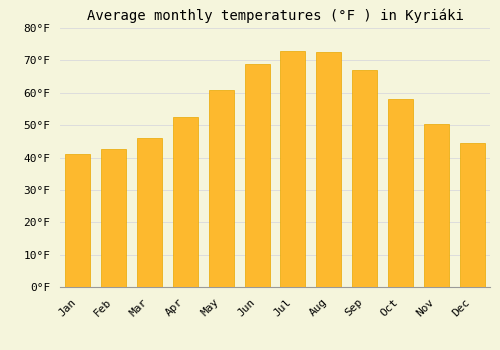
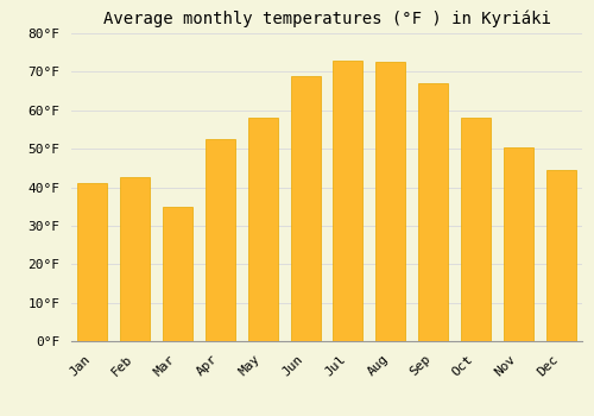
Mar: 46.0°F -> 35.0°F
May: 61.0°F -> 58.0°F
